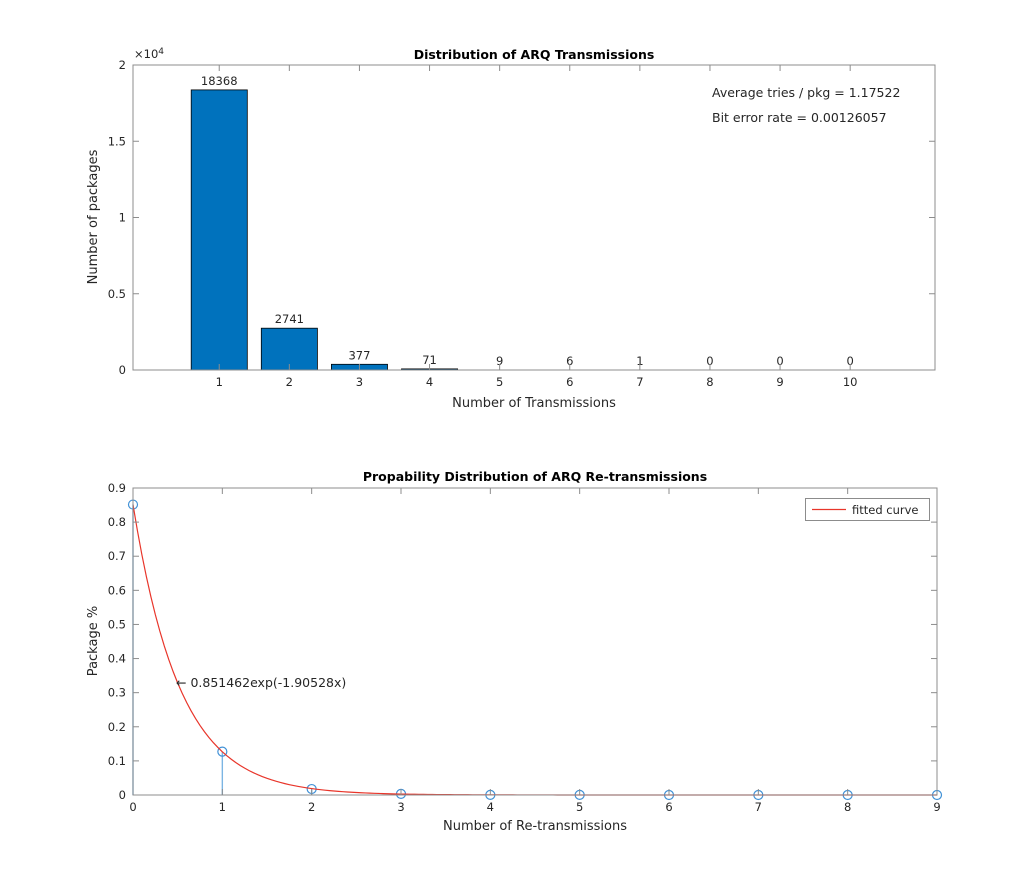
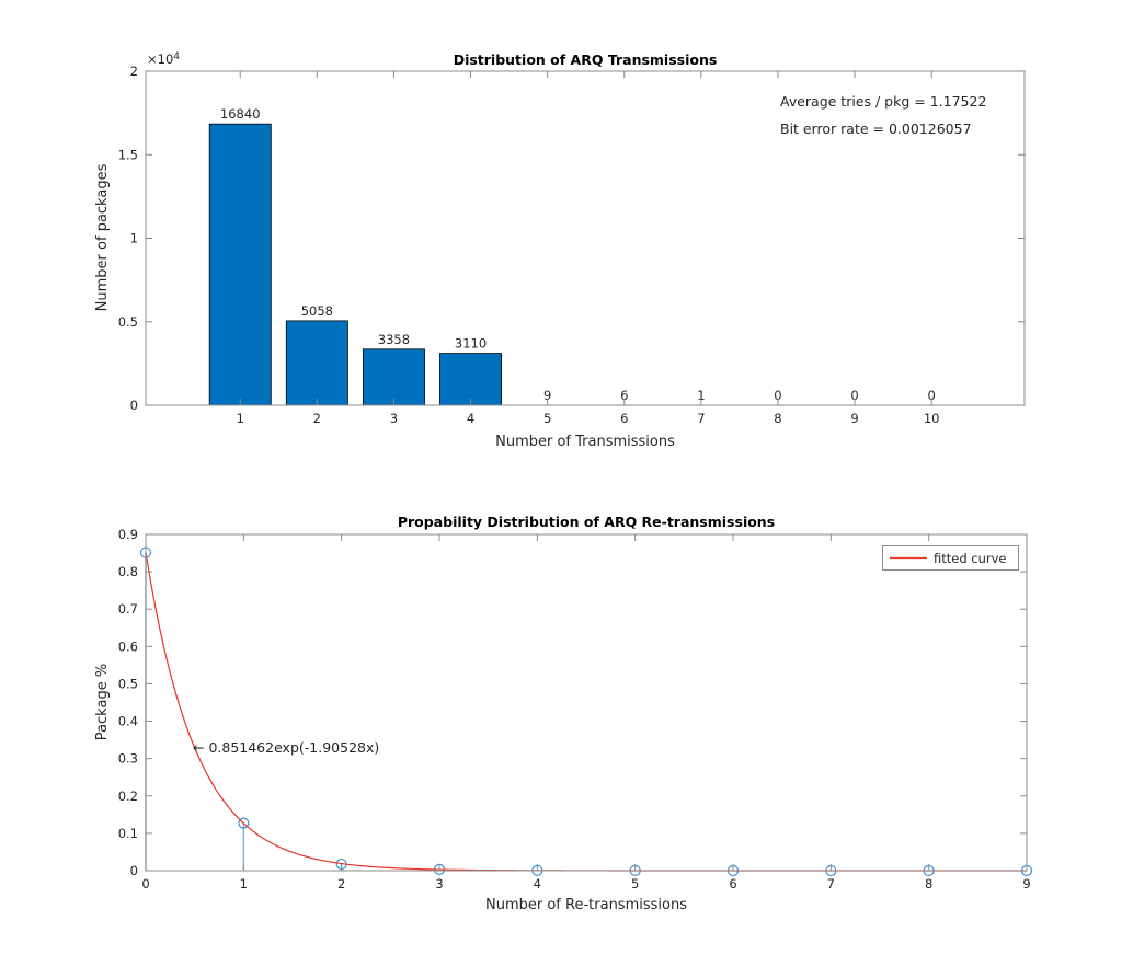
Distribution of ARQ Transmissions/1: 18368 -> 16840
Distribution of ARQ Transmissions/2: 2741 -> 5058
Distribution of ARQ Transmissions/3: 377 -> 3358
Distribution of ARQ Transmissions/4: 71 -> 3110
